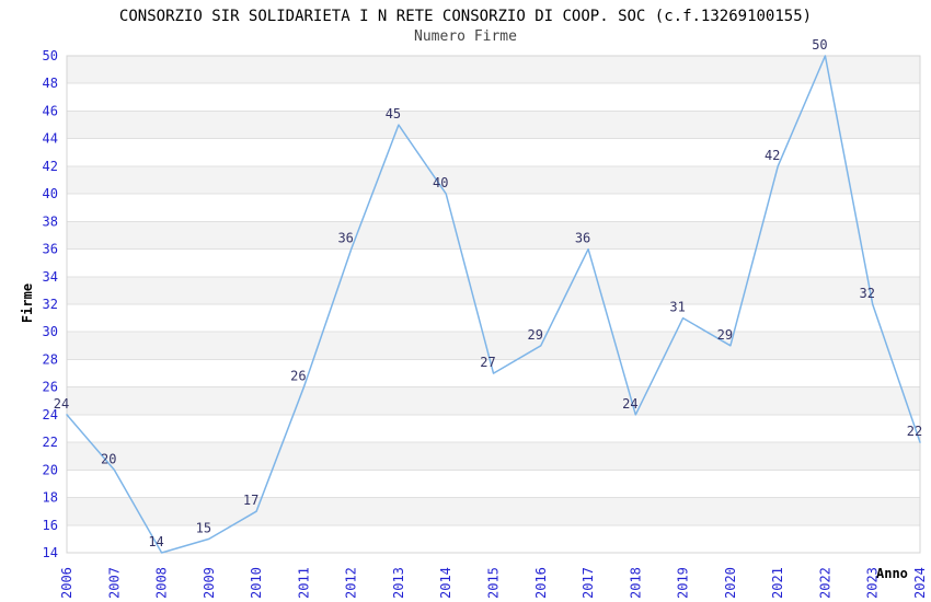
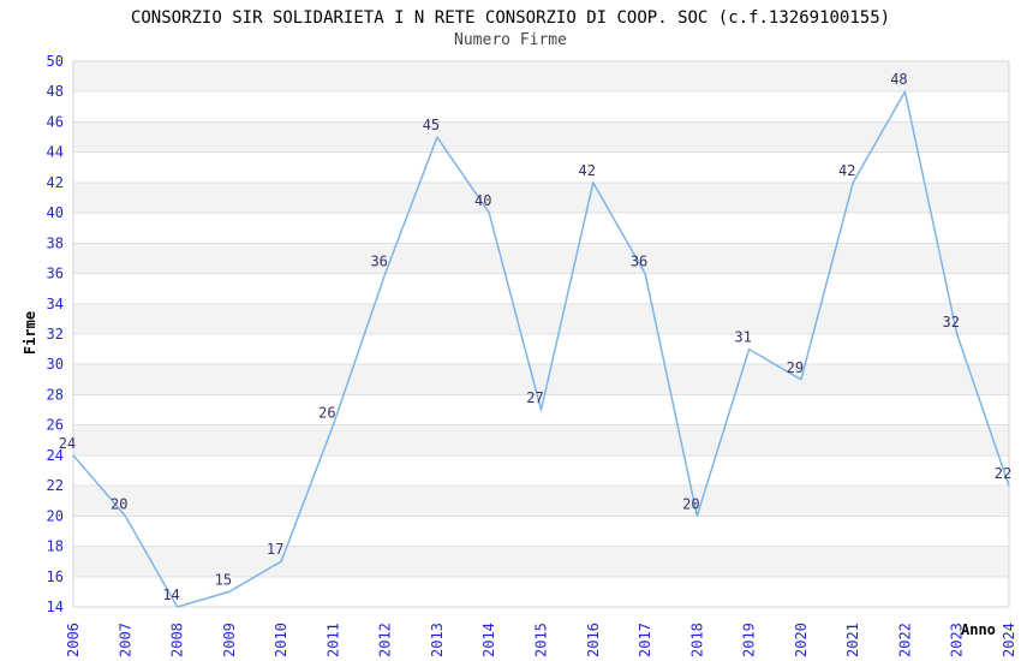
2016: 29 -> 42
2018: 24 -> 20
2022: 50 -> 48
